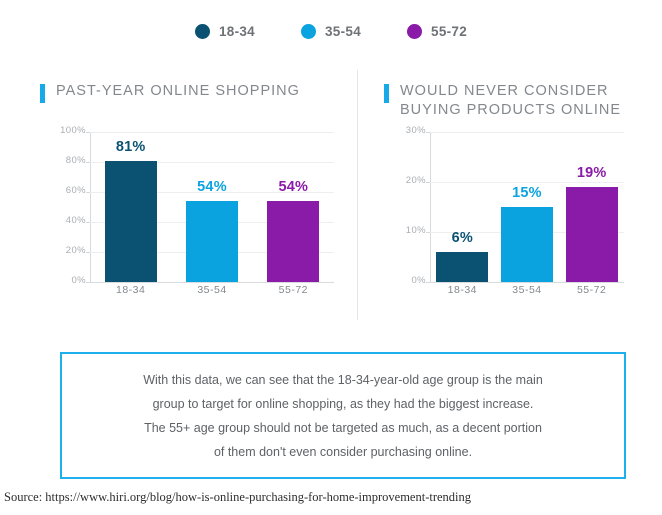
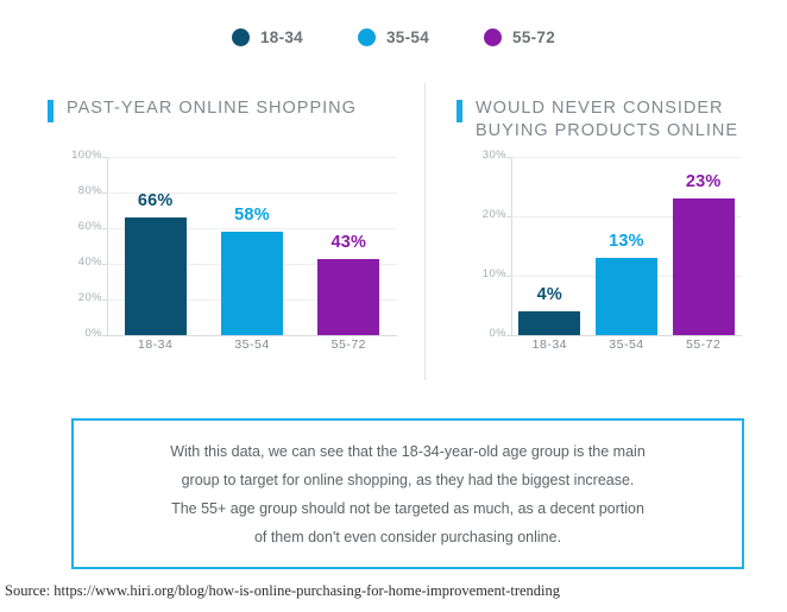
PAST-YEAR ONLINE SHOPPING/18-34: 81% -> 66%
PAST-YEAR ONLINE SHOPPING/35-54: 54% -> 58%
PAST-YEAR ONLINE SHOPPING/55-72: 54% -> 43%
WOULD NEVER CONSIDER BUYING PRODUCTS ONLINE/18-34: 6% -> 4%
WOULD NEVER CONSIDER BUYING PRODUCTS ONLINE/35-54: 15% -> 13%
WOULD NEVER CONSIDER BUYING PRODUCTS ONLINE/55-72: 19% -> 23%
